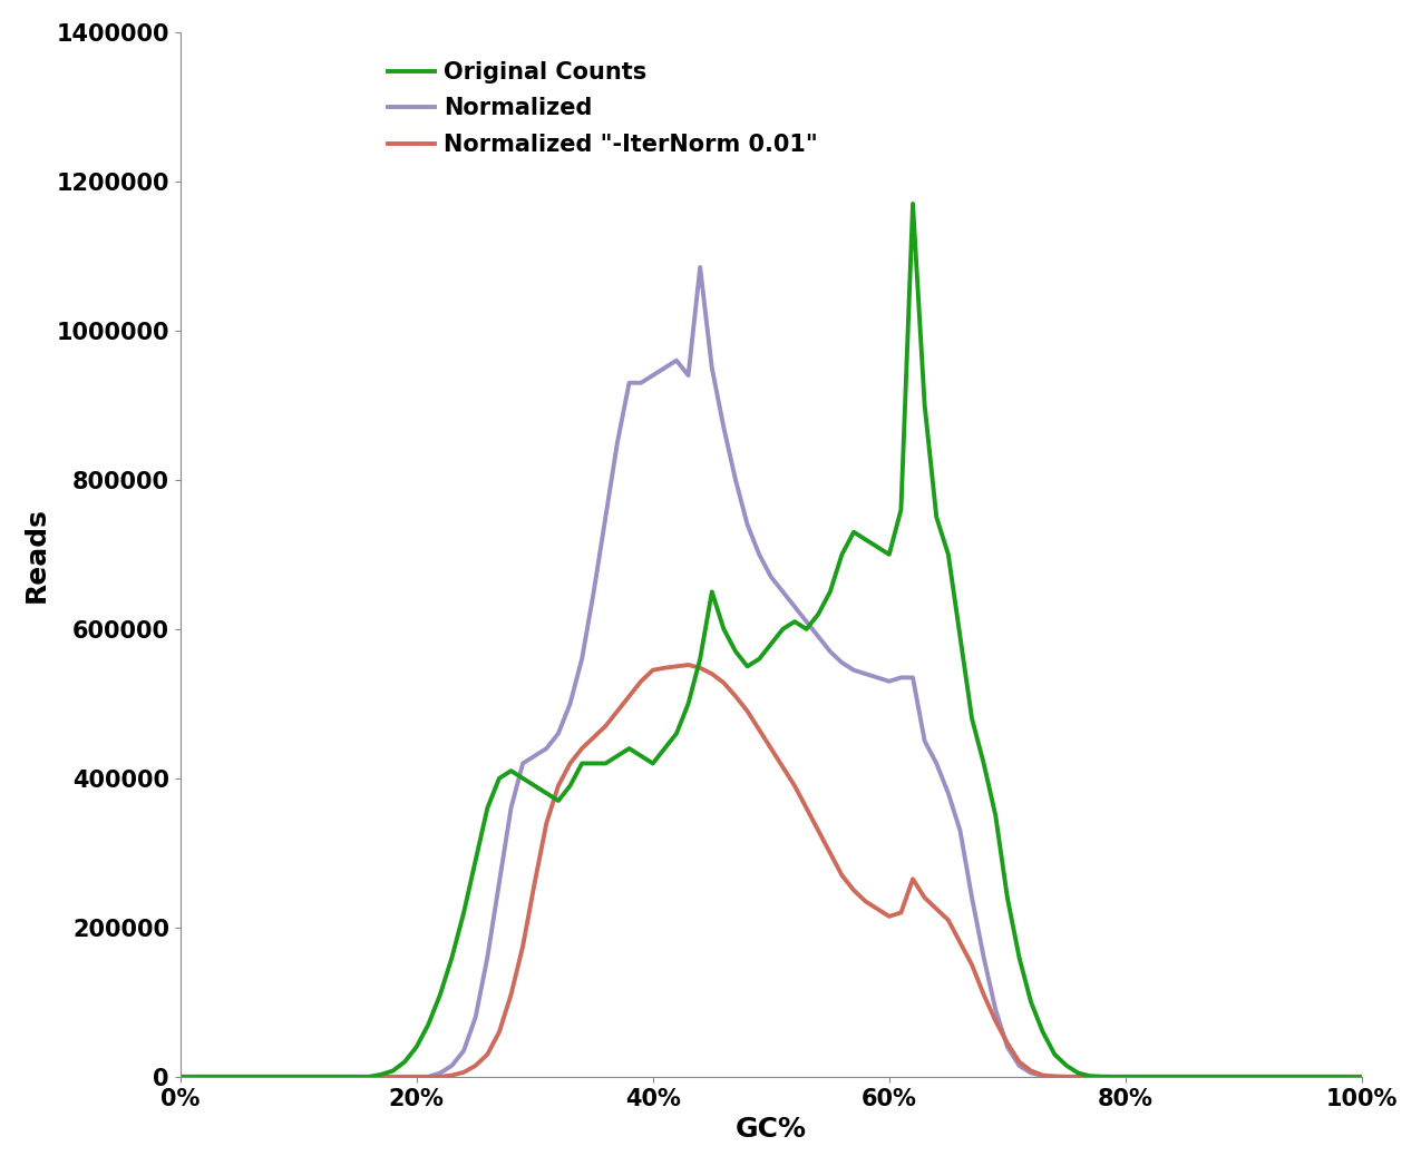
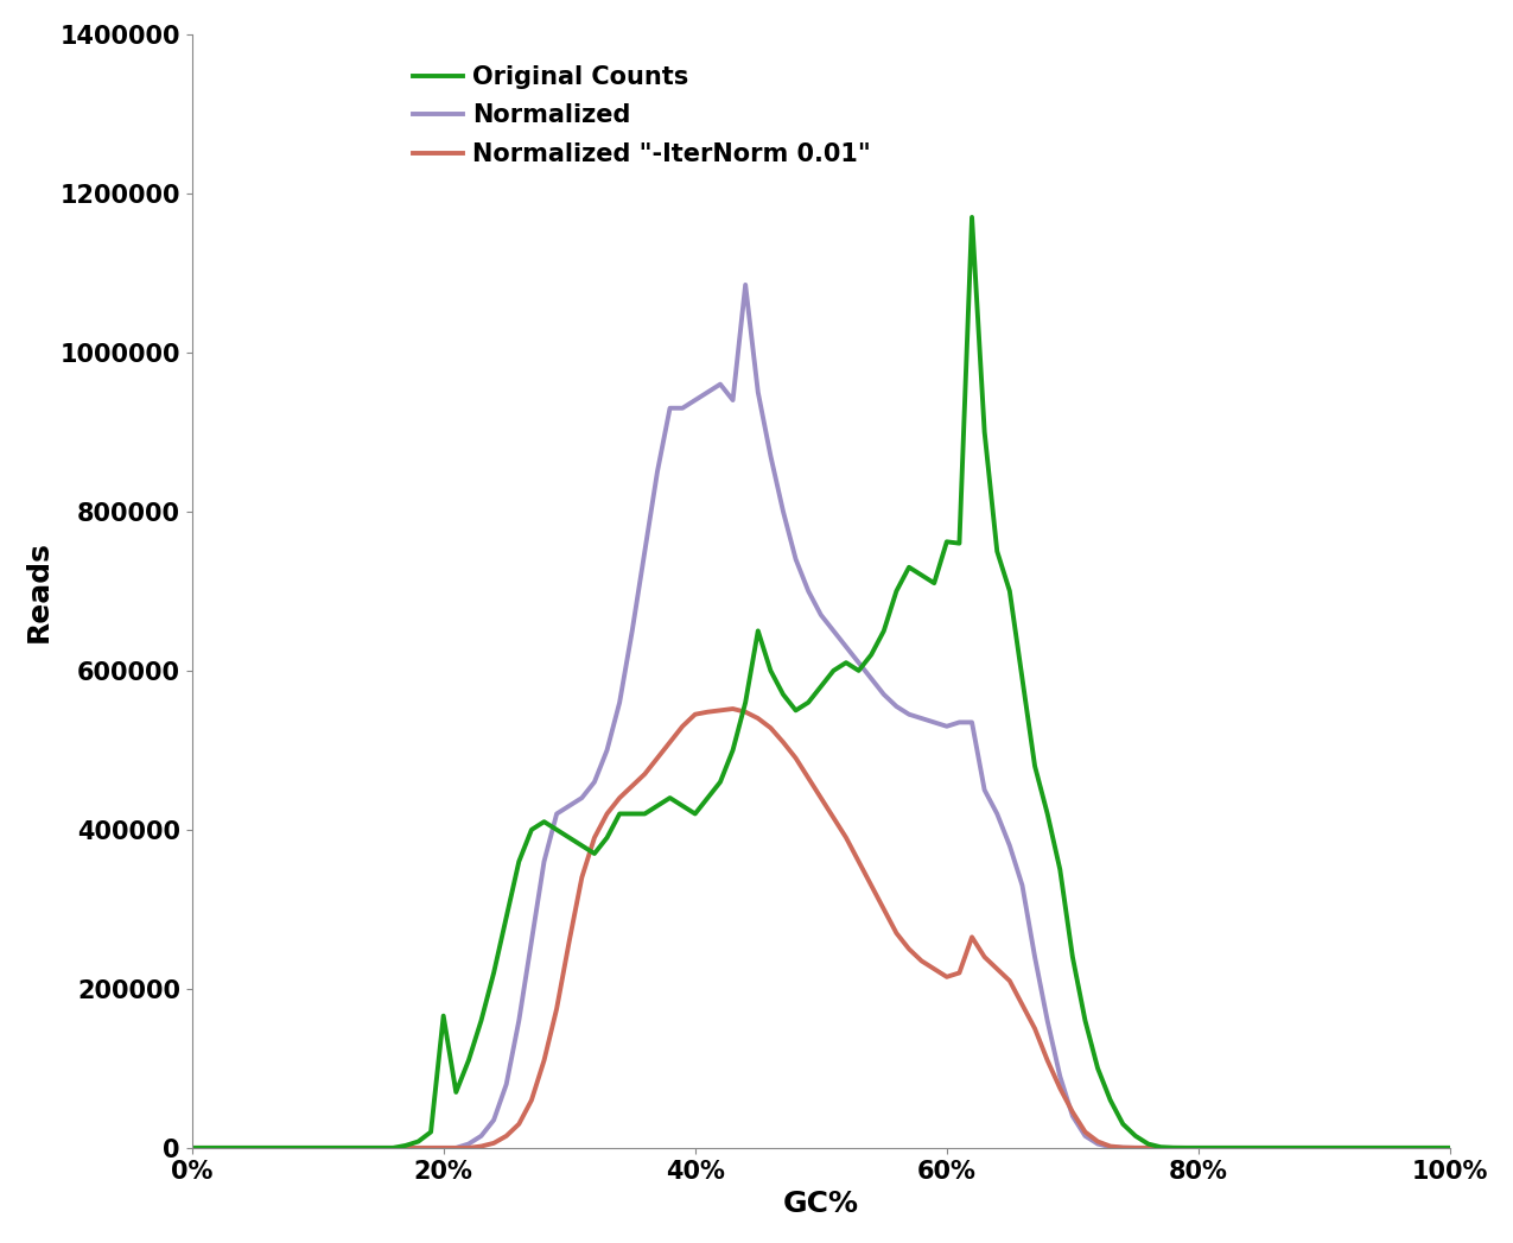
Original Counts/20%: 40000 -> 166000
Original Counts/60%: 700000 -> 762000
